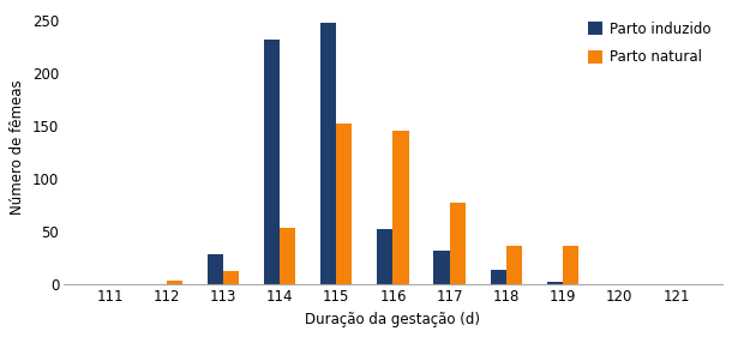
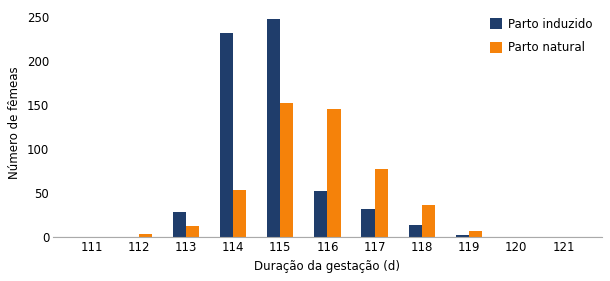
Parto natural/119: 36 -> 7
